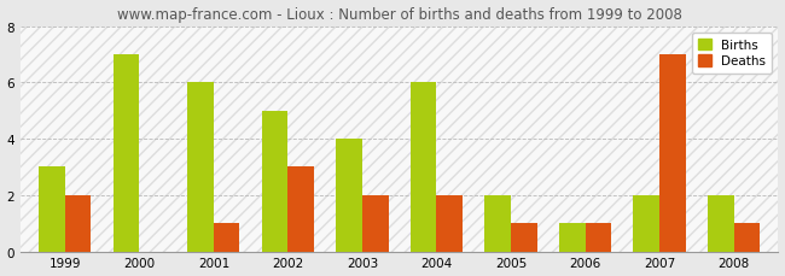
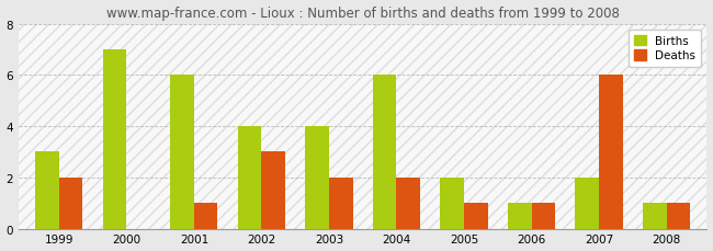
Births/2002: 5 -> 4
Deaths/2007: 7 -> 6
Births/2008: 2 -> 1
